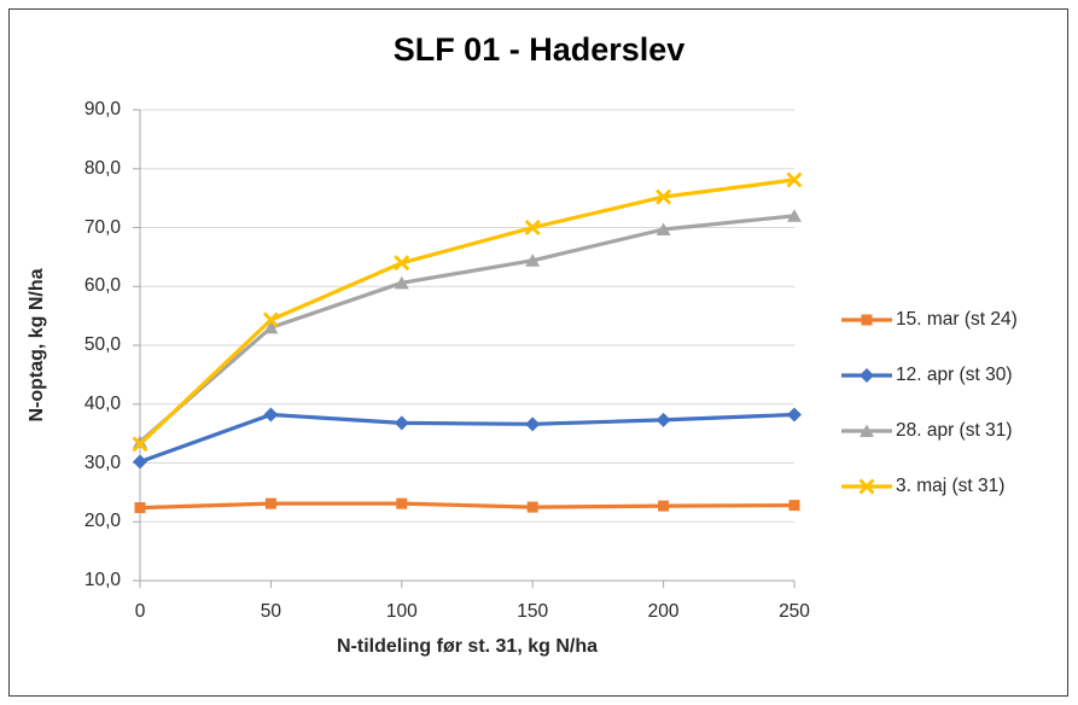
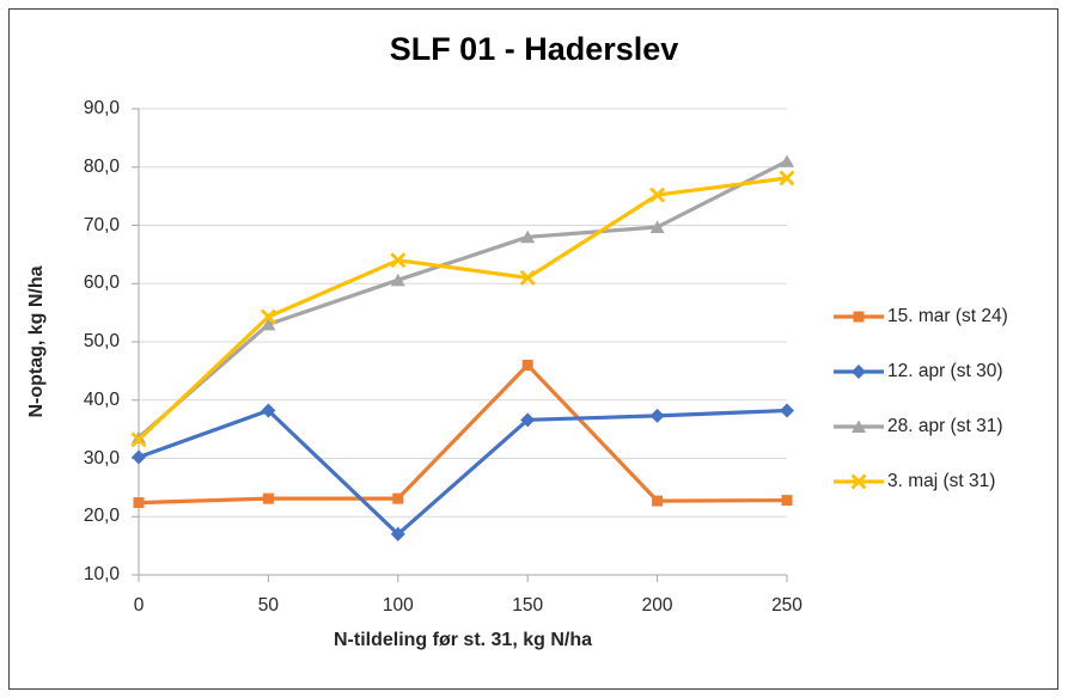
12. apr (st 30)/100: 37 -> 17
15. mar (st 24)/150: 22 -> 46
28. apr (st 31)/150: 64 -> 68
3. maj (st 31)/150: 70 -> 61
28. apr (st 31)/250: 72 -> 81
